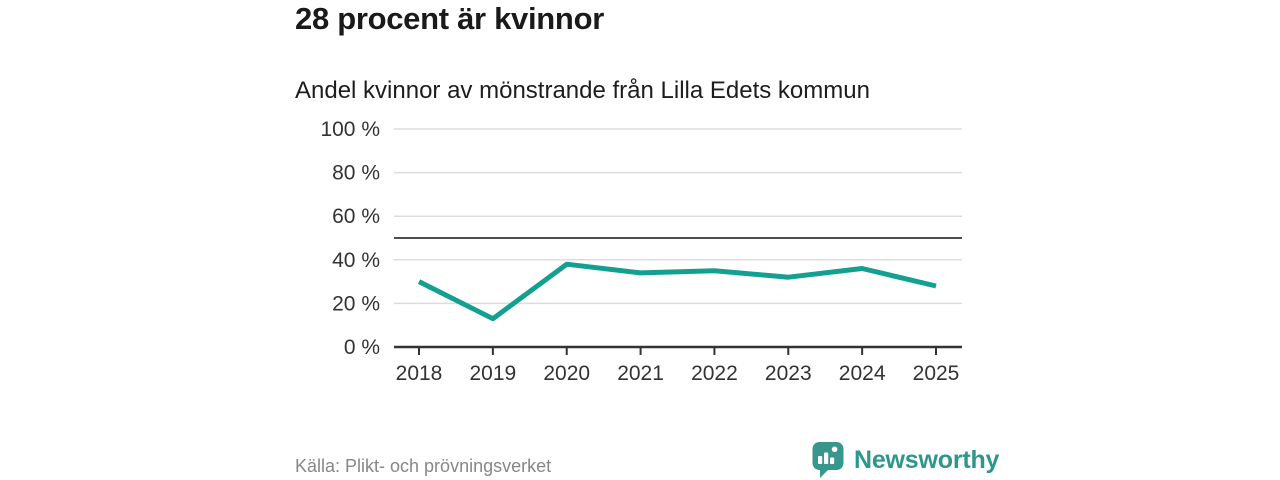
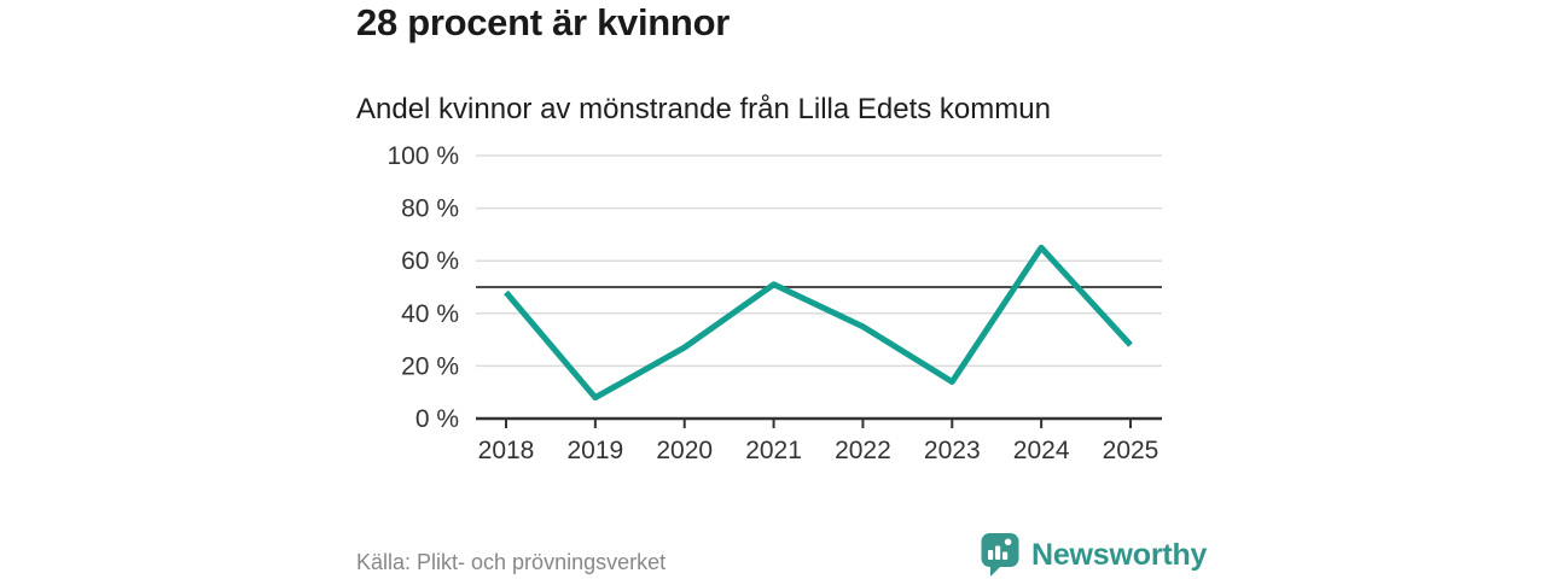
2018: 30% -> 48%
2019: 13% -> 8%
2020: 38% -> 27%
2021: 34% -> 51%
2023: 32% -> 14%
2024: 36% -> 65%
